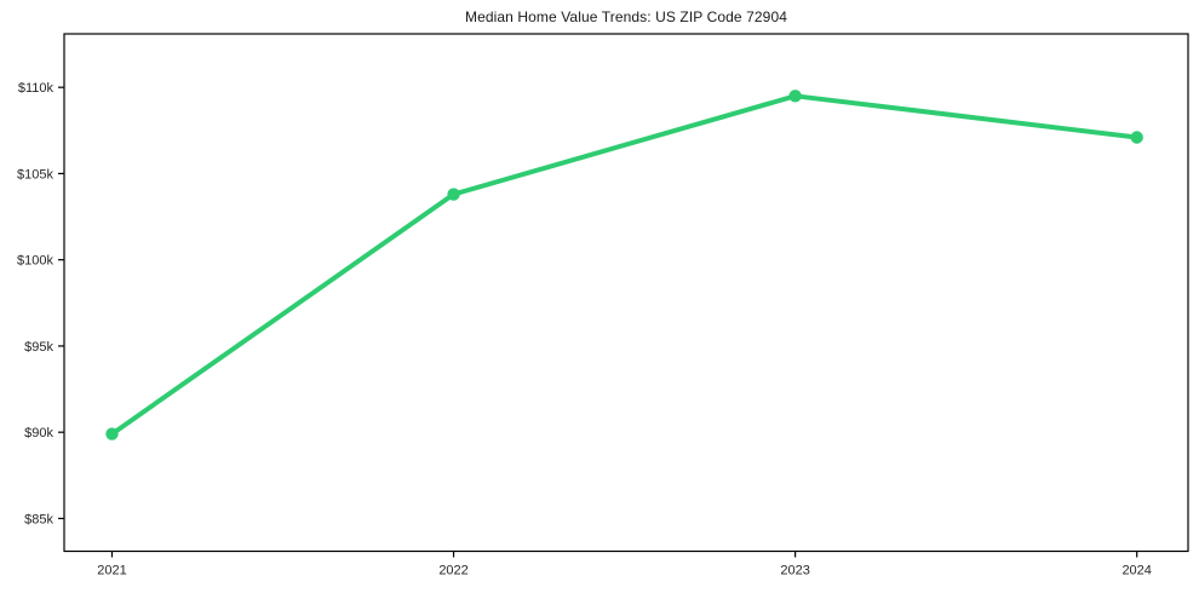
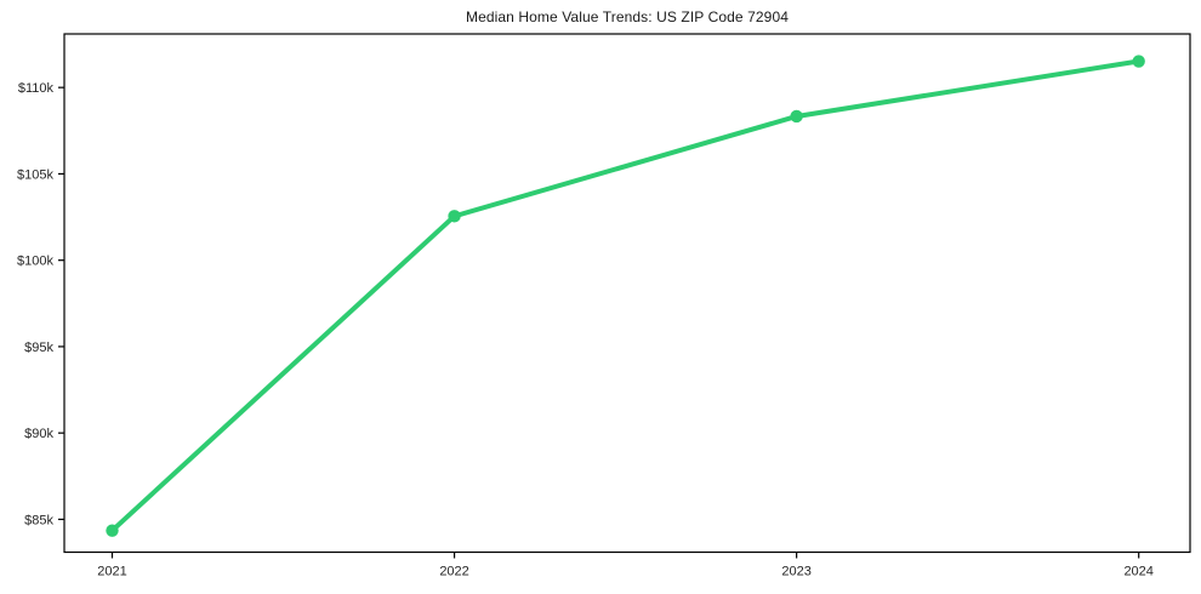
2021: $89.9k -> $84.4k
2022: $103.8k -> $102.6k
2023: $109.5k -> $108.3k
2024: $107.1k -> $111.5k
